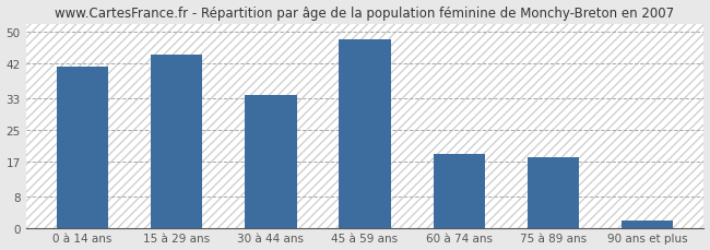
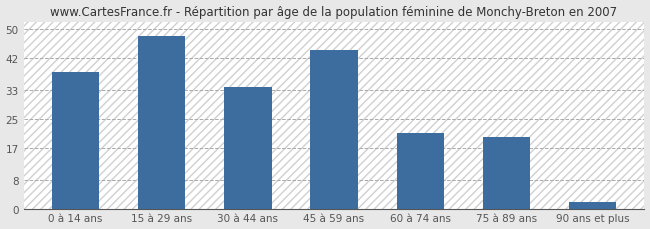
0 à 14 ans: 41 -> 38
15 à 29 ans: 44 -> 48
45 à 59 ans: 48 -> 44
60 à 74 ans: 19 -> 21
75 à 89 ans: 18 -> 20
